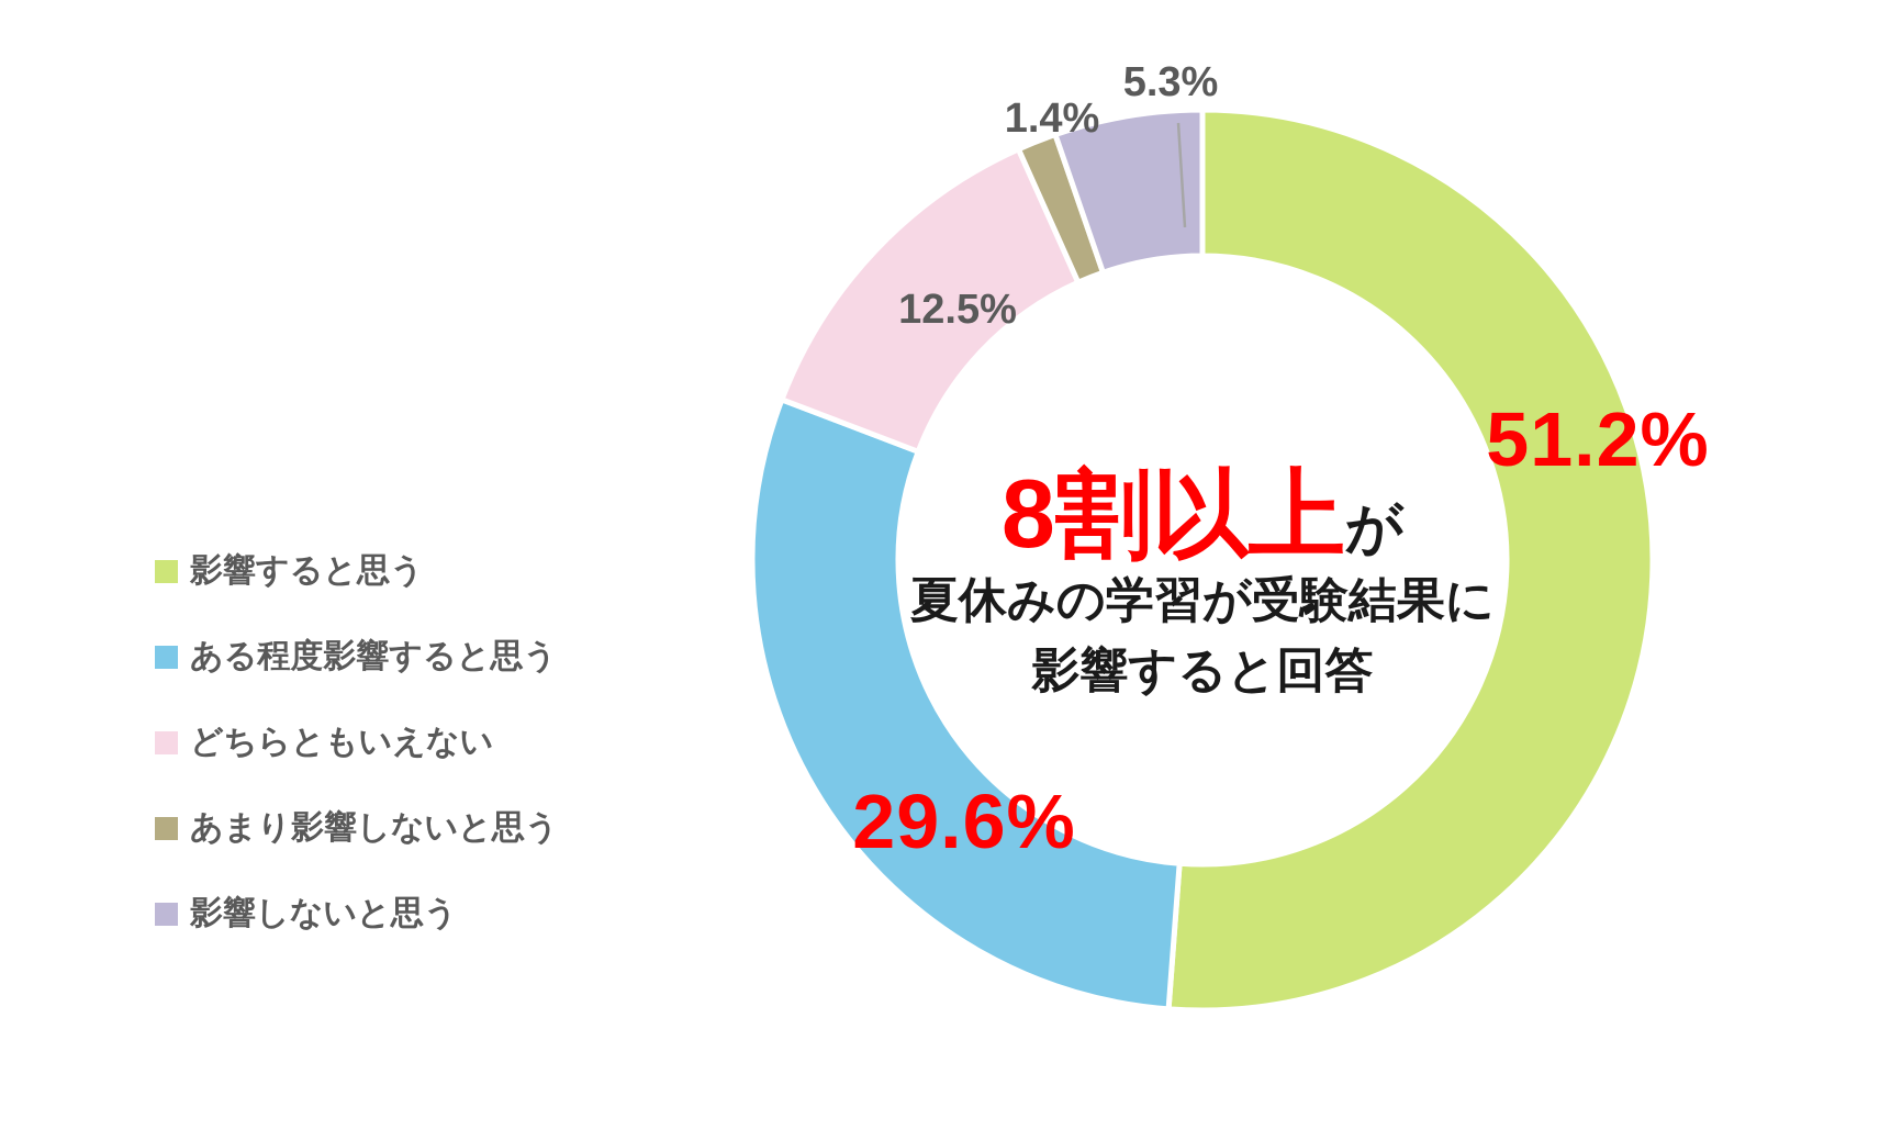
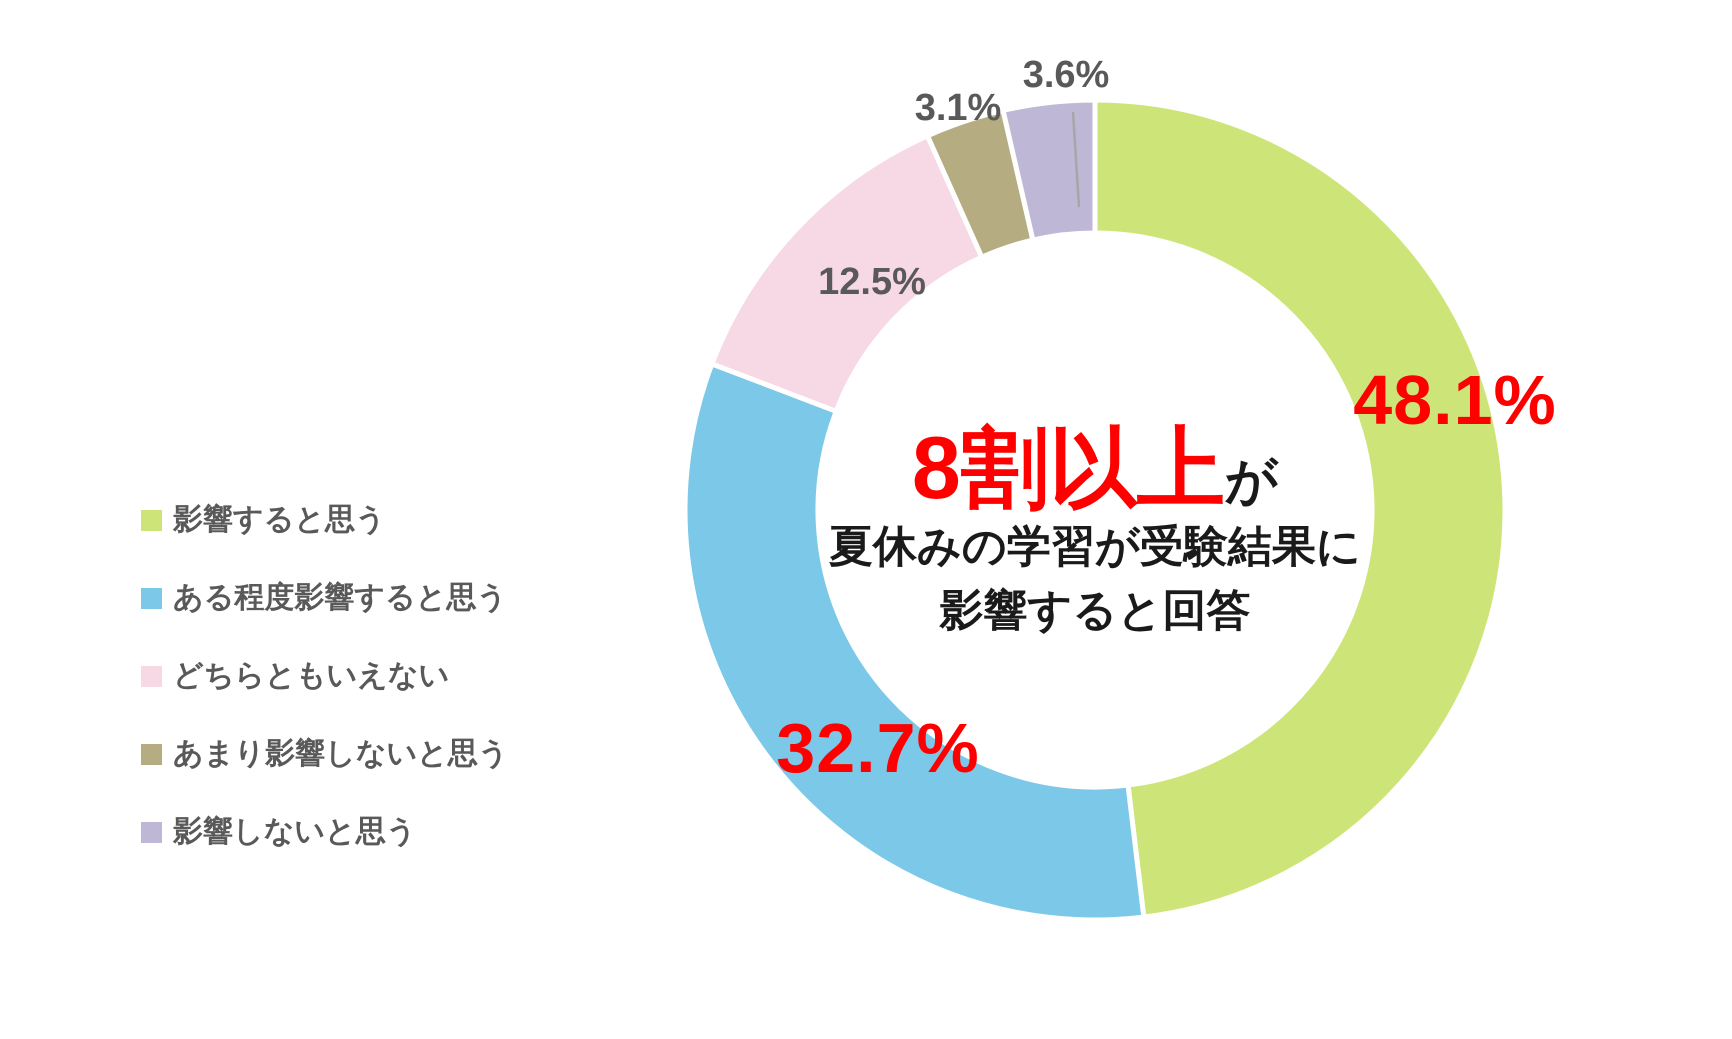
影響すると思う: 51.2% -> 48.1%
ある程度影響すると思う: 29.6% -> 32.7%
あまり影響しないと思う: 1.4% -> 3.1%
影響しないと思う: 5.3% -> 3.6%
